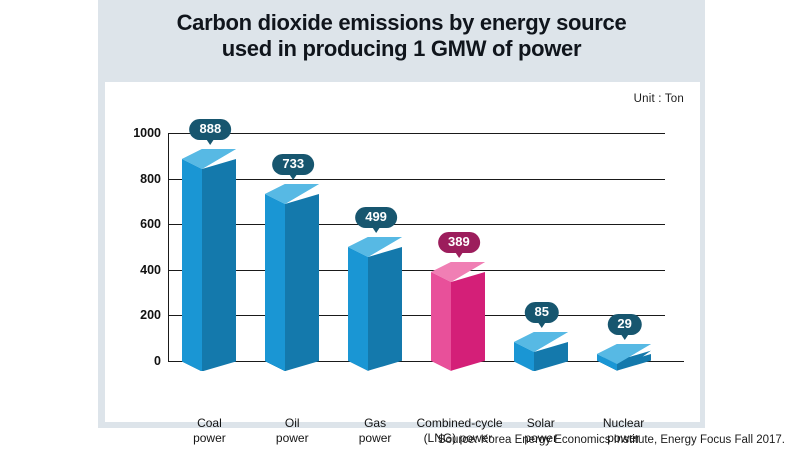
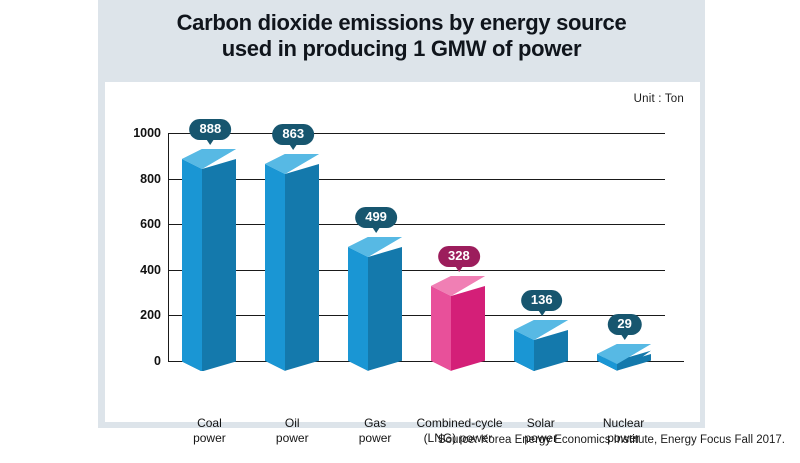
Oil power: 733 -> 863
Combined-cycle (LNG) power: 389 -> 328
Solar power: 85 -> 136
